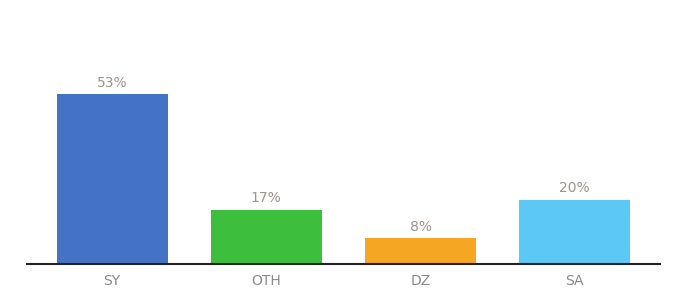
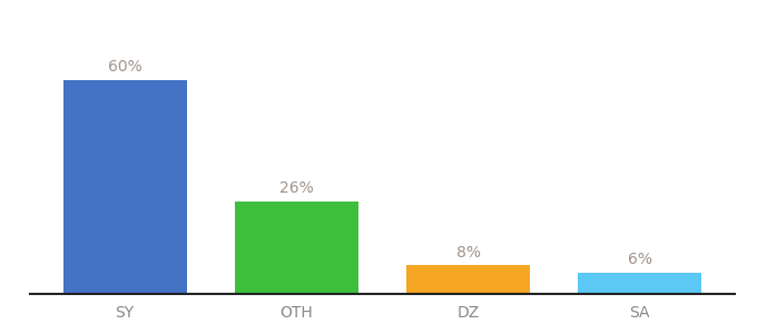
SY: 53% -> 60%
OTH: 17% -> 26%
SA: 20% -> 6%
